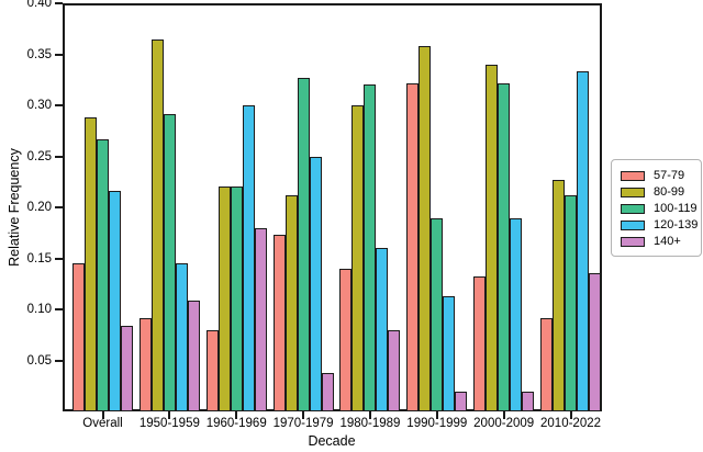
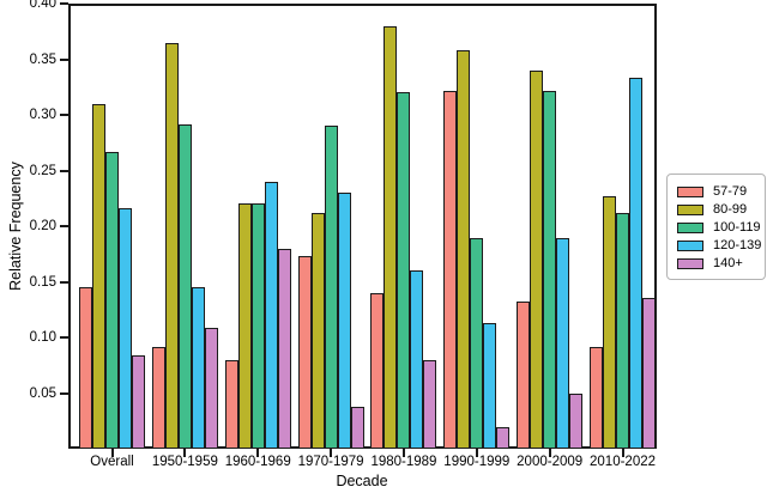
80-99/Overall: 0.29 -> 0.31
120-139/1960-1969: 0.30 -> 0.24
100-119/1970-1979: 0.33 -> 0.29
120-139/1970-1979: 0.25 -> 0.23
80-99/1980-1989: 0.30 -> 0.38
140+/2000-2009: 0.02 -> 0.05
